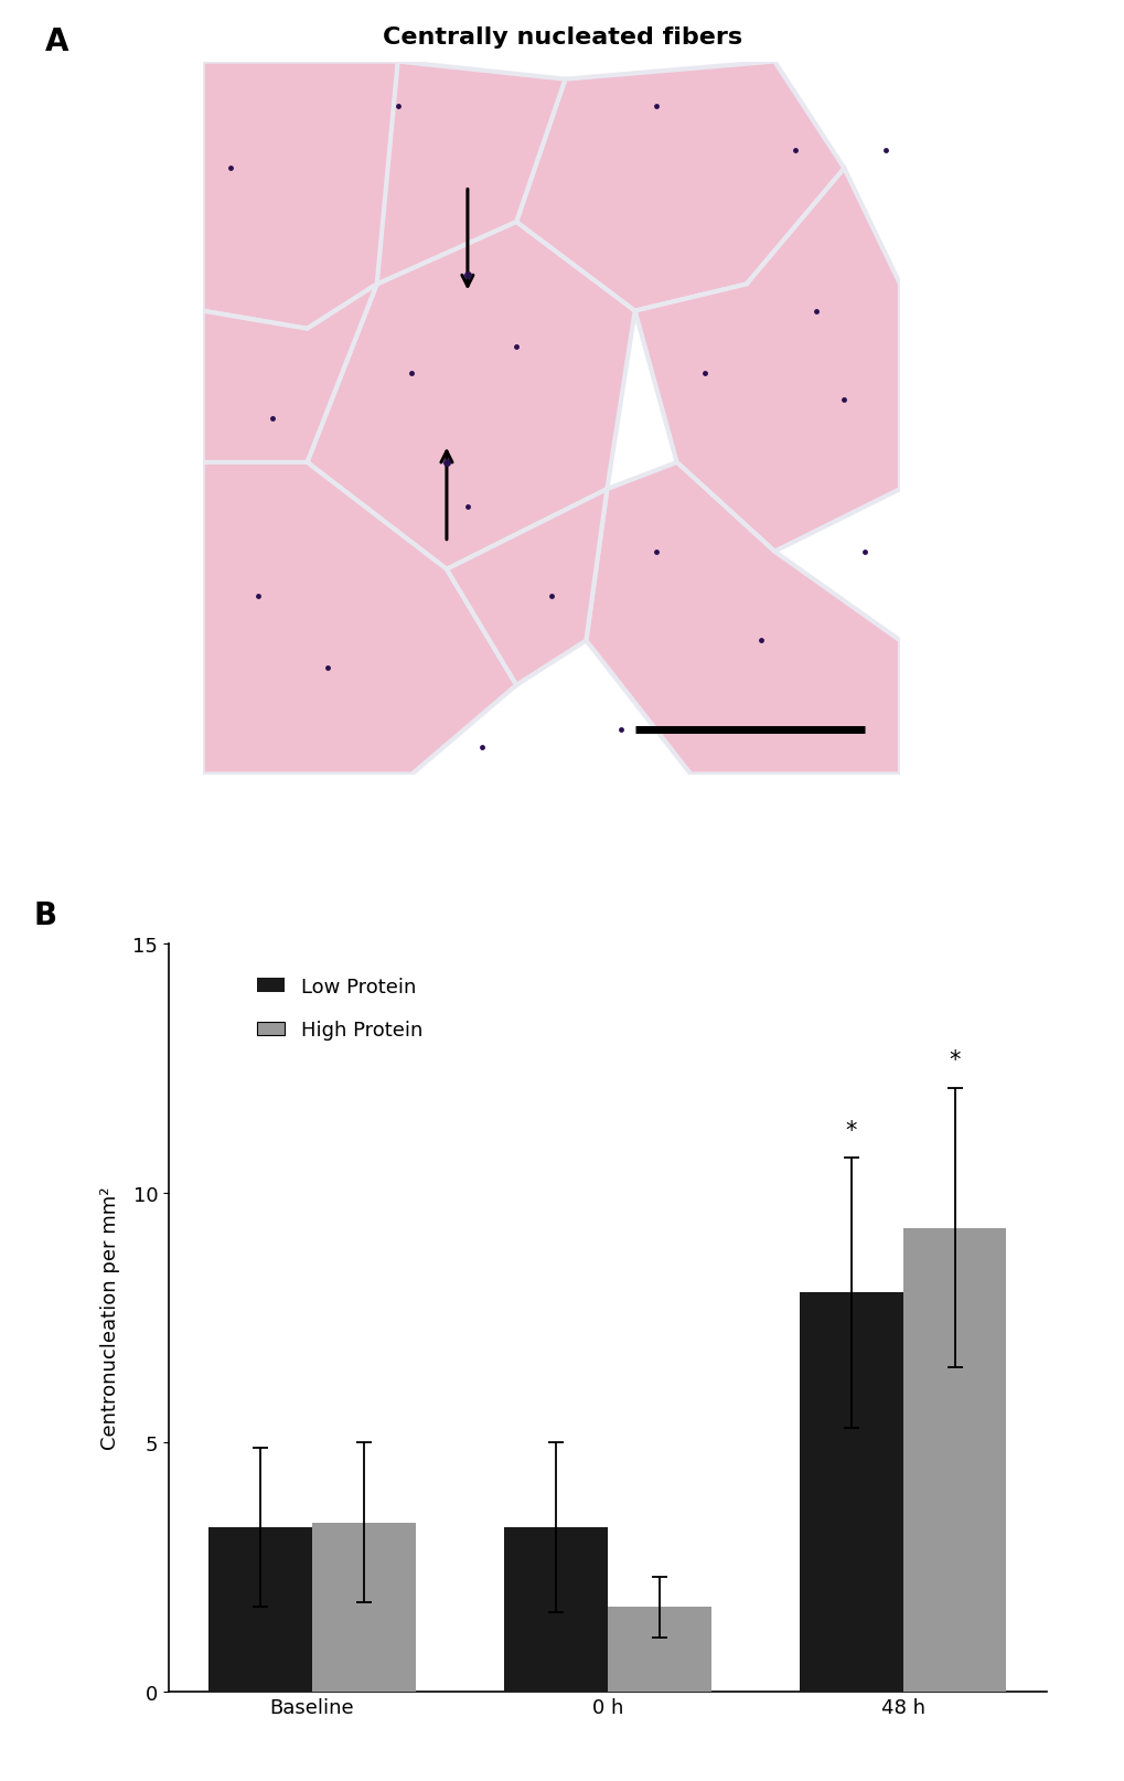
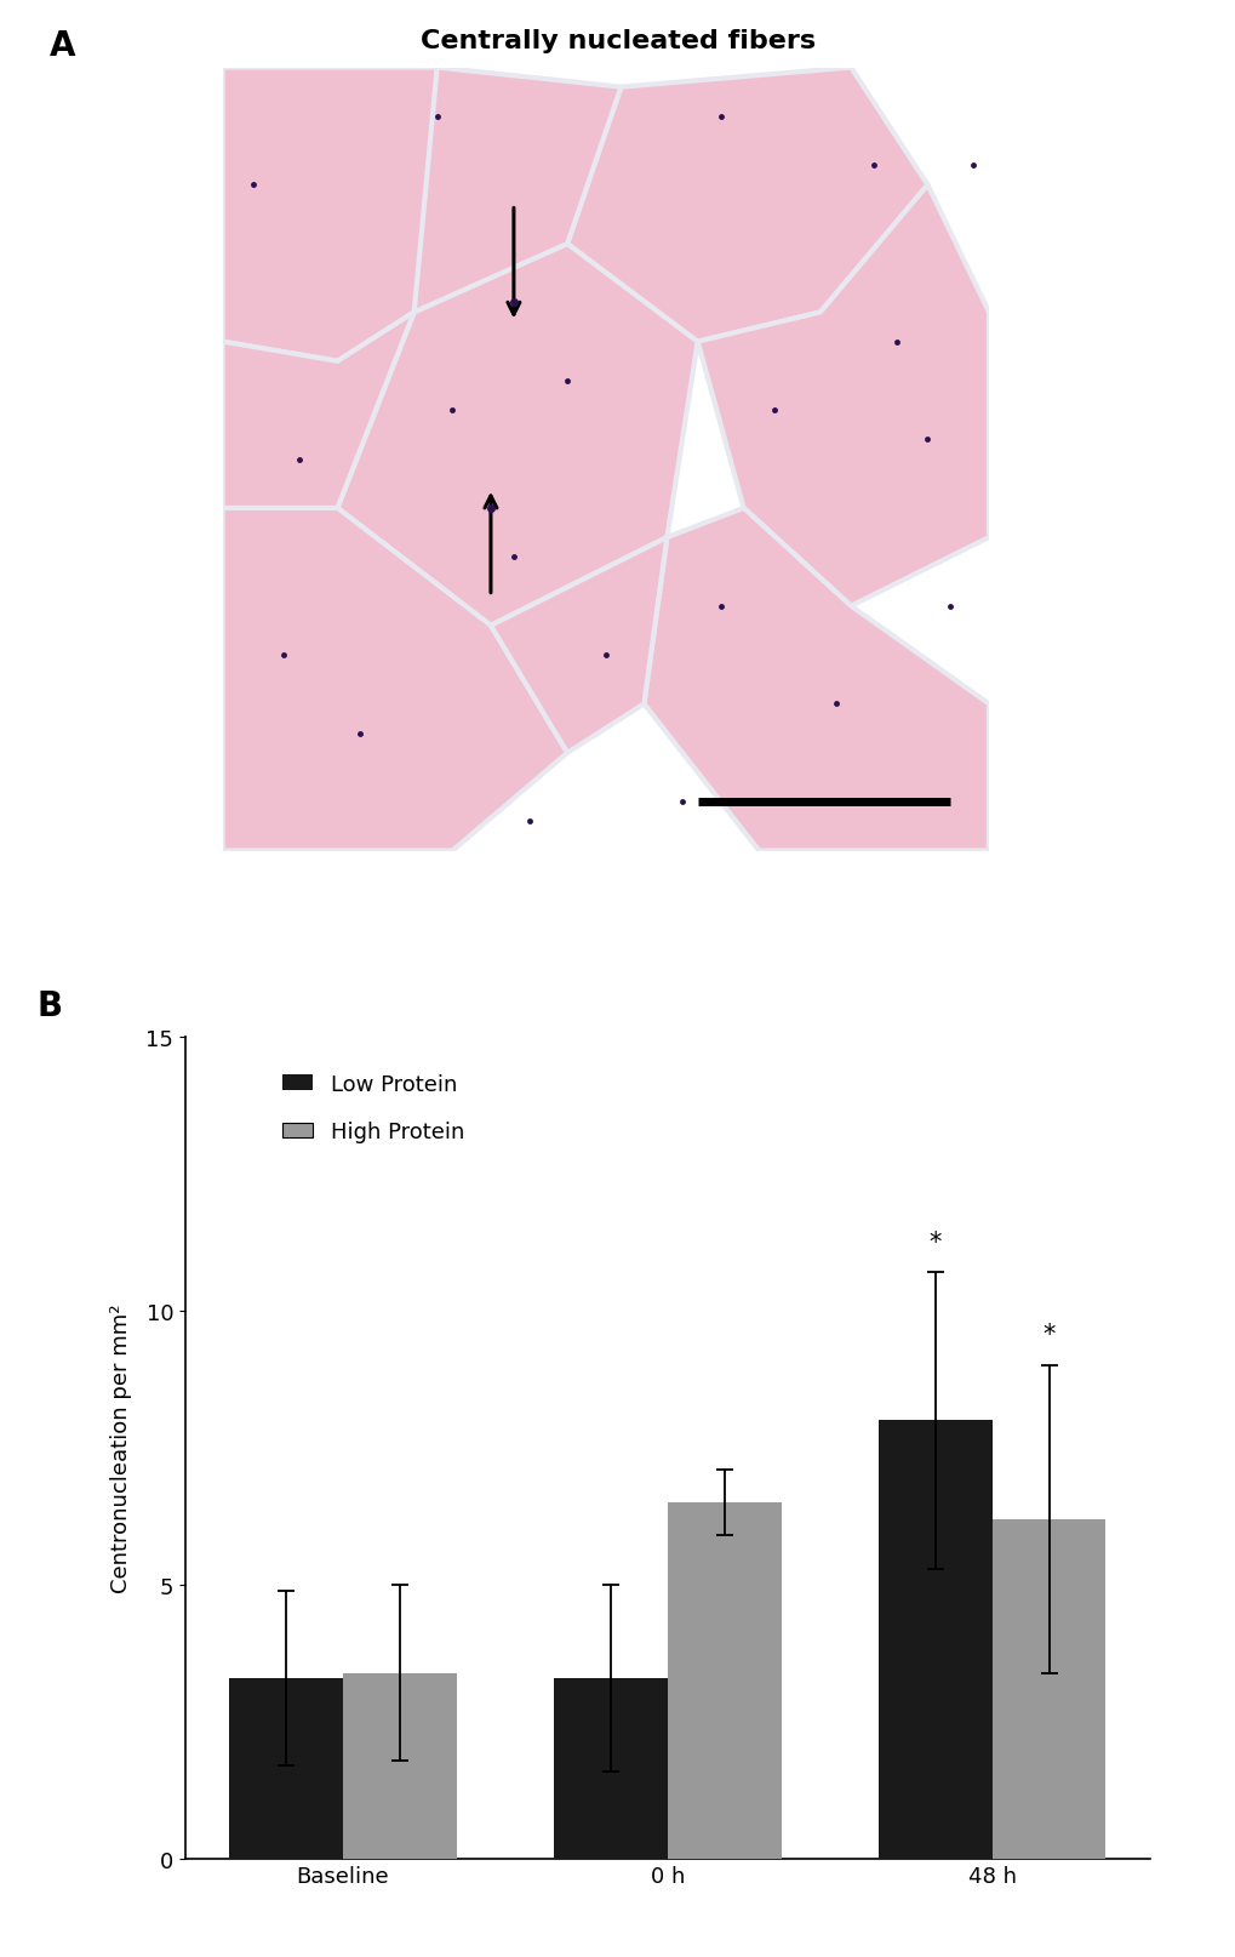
High Protein/0 h: 1.7 -> 6.5
High Protein/48 h: 9.3 -> 6.2
